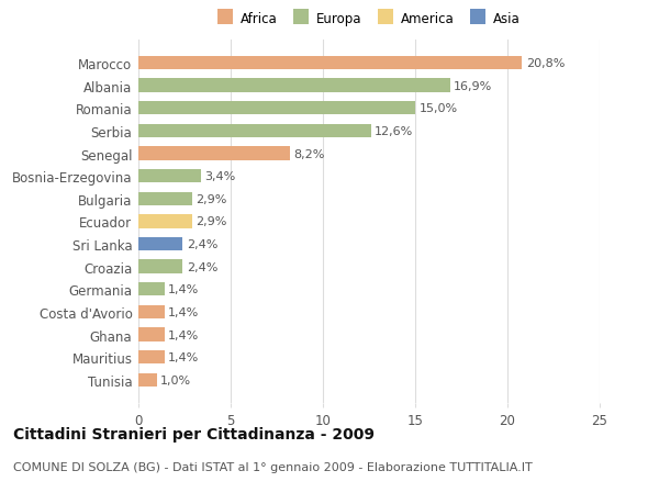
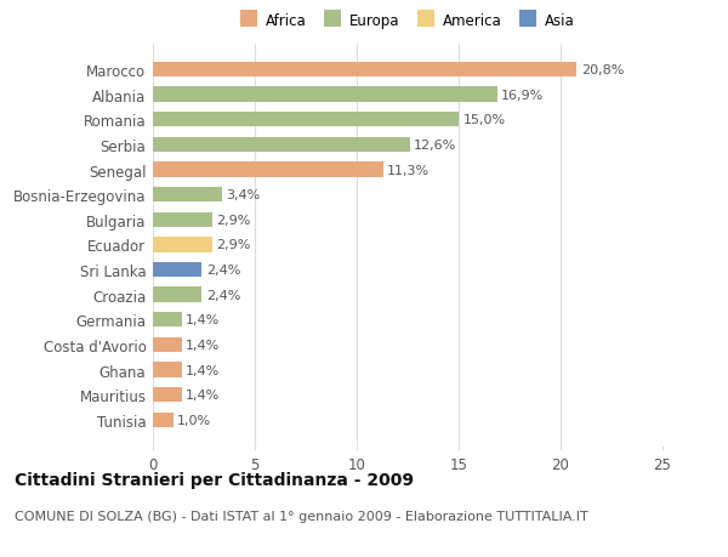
Senegal: 8,2% -> 11,3%
